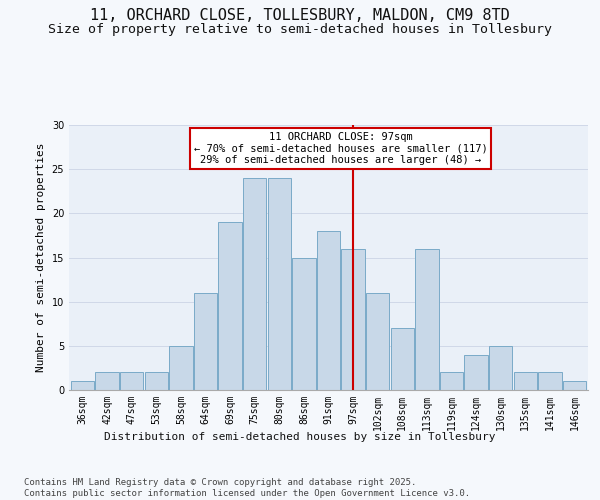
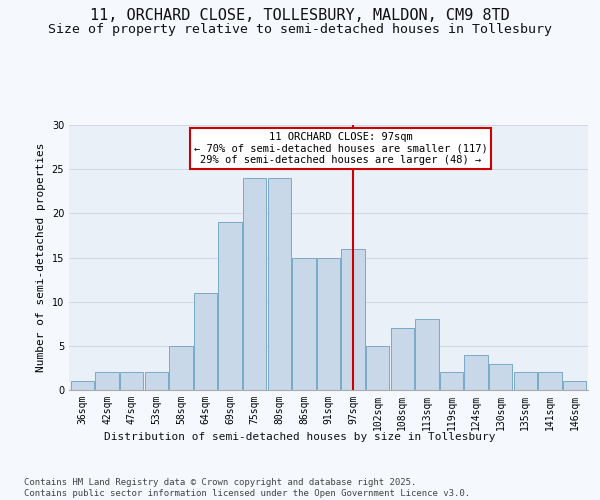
91sqm: 18 -> 15
102sqm: 11 -> 5
113sqm: 16 -> 8
130sqm: 5 -> 3
